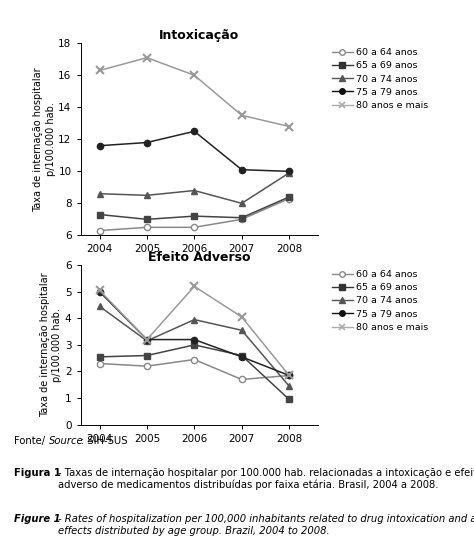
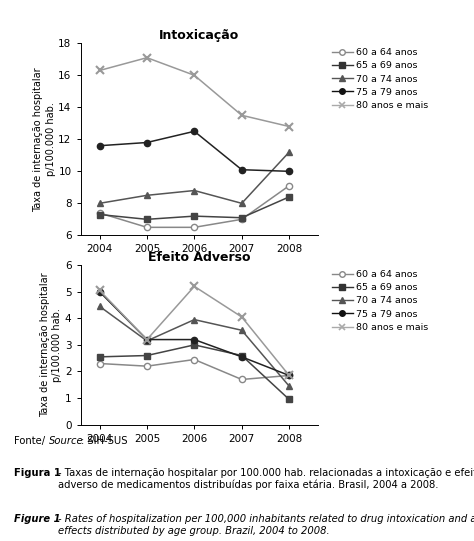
Intoxicação/60 a 64 anos/2004: 6.3 -> 7.4
Intoxicação/70 a 74 anos/2004: 8.6 -> 8.0
Intoxicação/60 a 64 anos/2008: 8.3 -> 9.1
Intoxicação/70 a 74 anos/2008: 9.9 -> 11.2
